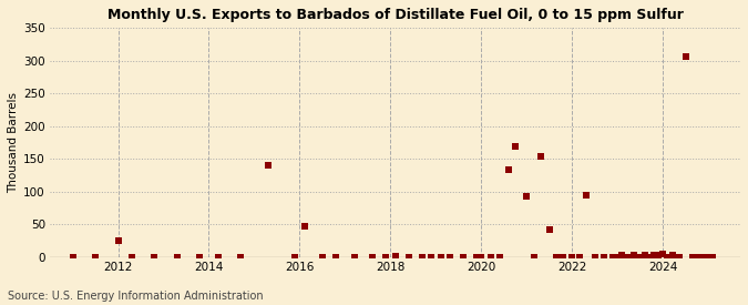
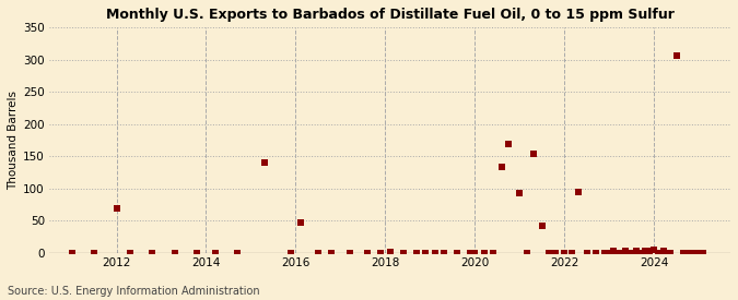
2012: 25 -> 70
